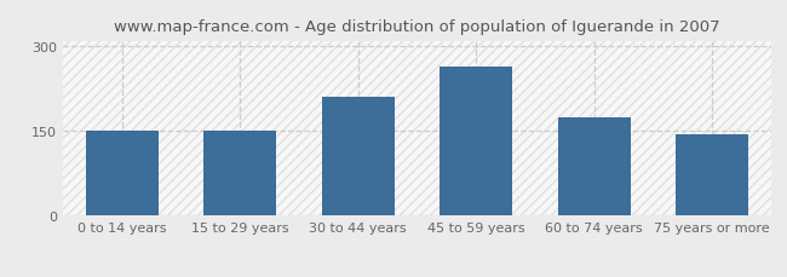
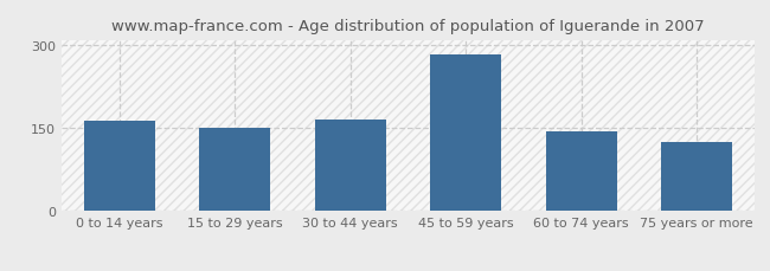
0 to 14 years: 150 -> 163
30 to 44 years: 210 -> 165
45 to 59 years: 265 -> 283
60 to 74 years: 175 -> 144
75 years or more: 145 -> 126
